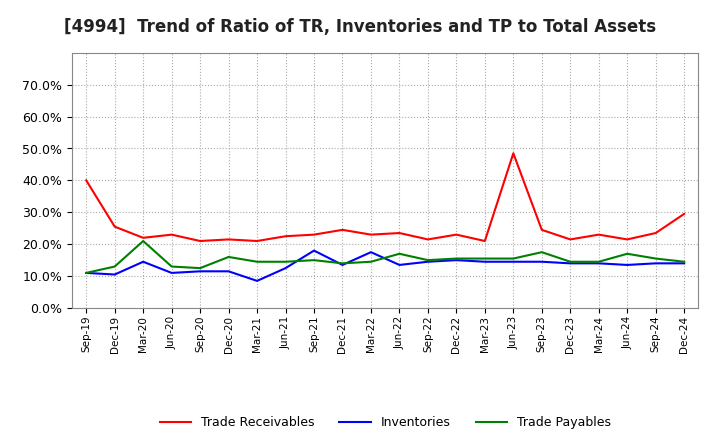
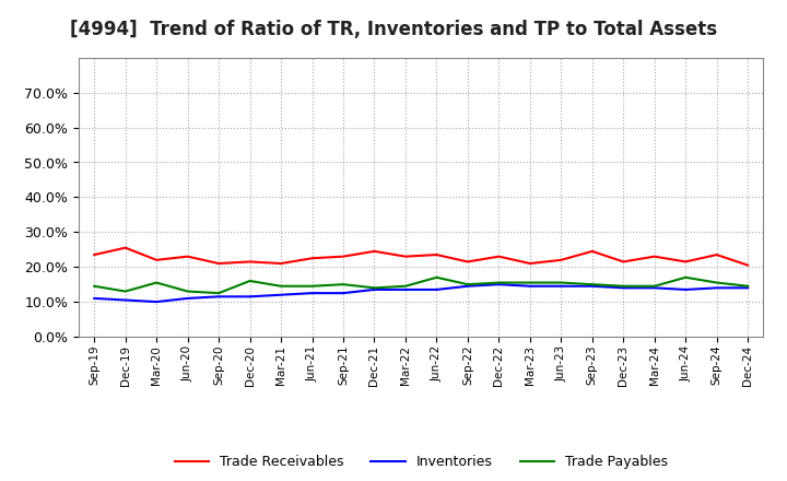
Trade Receivables/Sep-19: 40.0% -> 23.5%
Trade Payables/Sep-19: 11.0% -> 14.5%
Inventories/Mar-20: 14.5% -> 10.0%
Trade Payables/Mar-20: 21.0% -> 15.5%
Inventories/Mar-21: 8.5% -> 12.0%
Inventories/Sep-21: 18.0% -> 12.5%
Inventories/Mar-22: 17.5% -> 13.5%
Trade Receivables/Jun-23: 48.5% -> 22.0%
Trade Payables/Sep-23: 17.5% -> 15.0%
Trade Receivables/Dec-24: 29.5% -> 20.5%
